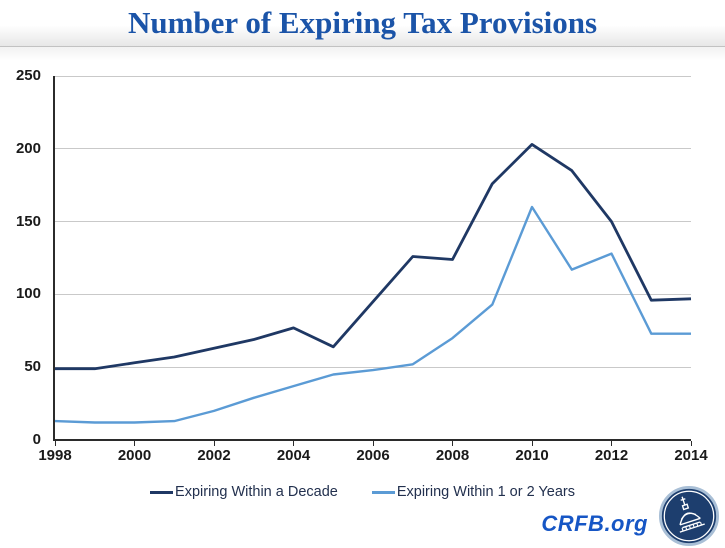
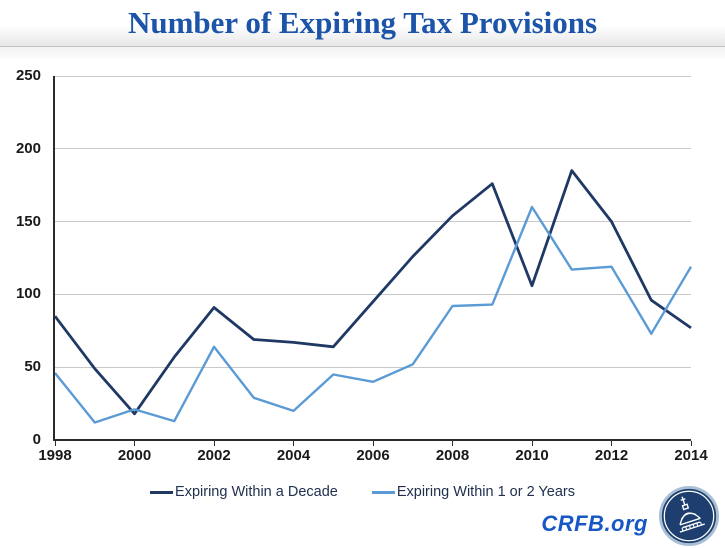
Expiring Within a Decade/1998: 49 -> 85
Expiring Within 1 or 2 Years/1998: 13 -> 46
Expiring Within a Decade/2000: 53 -> 18
Expiring Within 1 or 2 Years/2000: 12 -> 21
Expiring Within a Decade/2002: 63 -> 91
Expiring Within 1 or 2 Years/2002: 20 -> 64
Expiring Within a Decade/2004: 77 -> 67
Expiring Within 1 or 2 Years/2004: 37 -> 20
Expiring Within 1 or 2 Years/2006: 48 -> 40
Expiring Within a Decade/2008: 124 -> 154
Expiring Within 1 or 2 Years/2008: 70 -> 92
Expiring Within a Decade/2010: 203 -> 106
Expiring Within 1 or 2 Years/2012: 128 -> 119
Expiring Within a Decade/2014: 97 -> 77
Expiring Within 1 or 2 Years/2014: 73 -> 119
